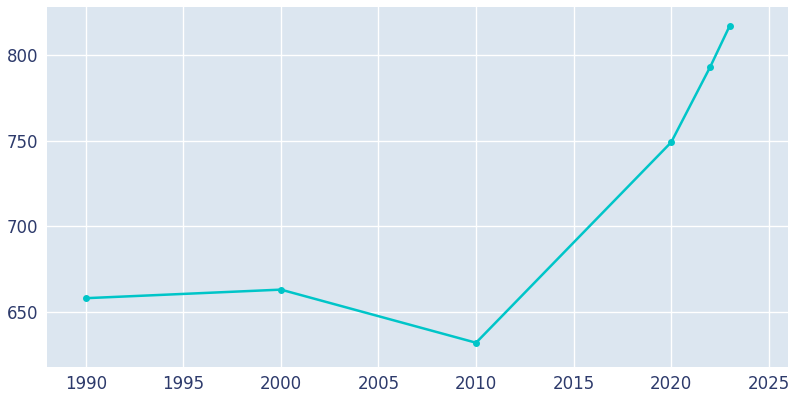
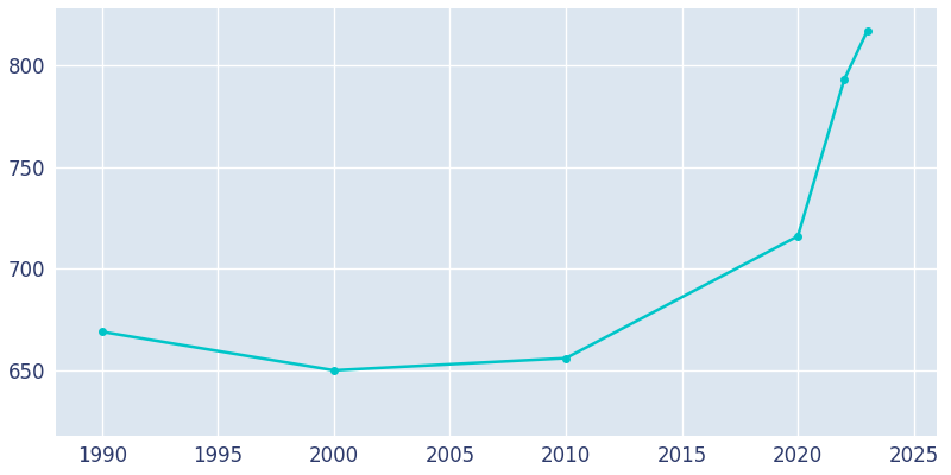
1990: 658 -> 669
2000: 663 -> 650
2010: 632 -> 656
2020: 749 -> 716
